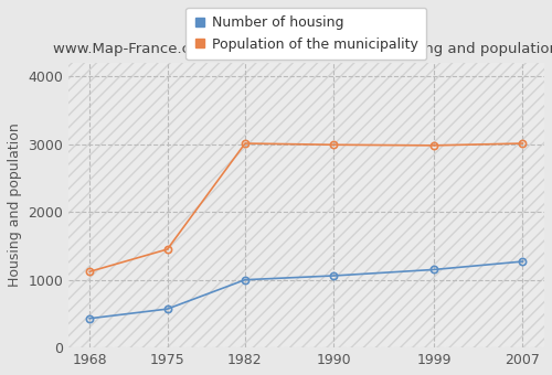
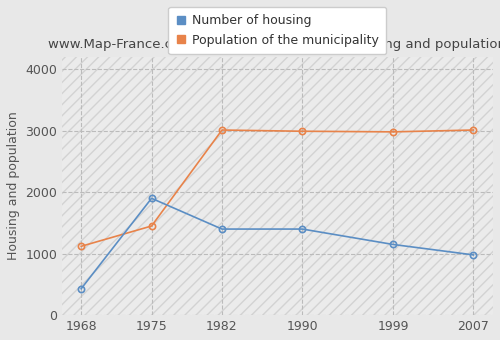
Number of housing/1975: 570 -> 1900
Number of housing/1982: 1000 -> 1400
Number of housing/1990: 1060 -> 1400
Number of housing/2007: 1270 -> 980
